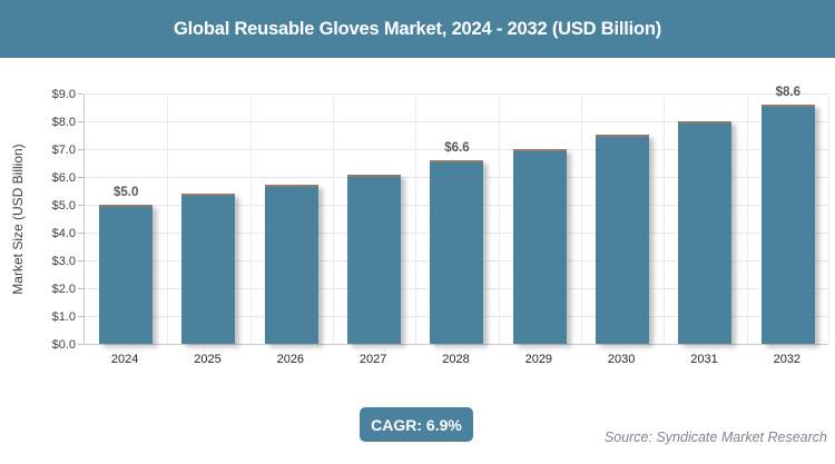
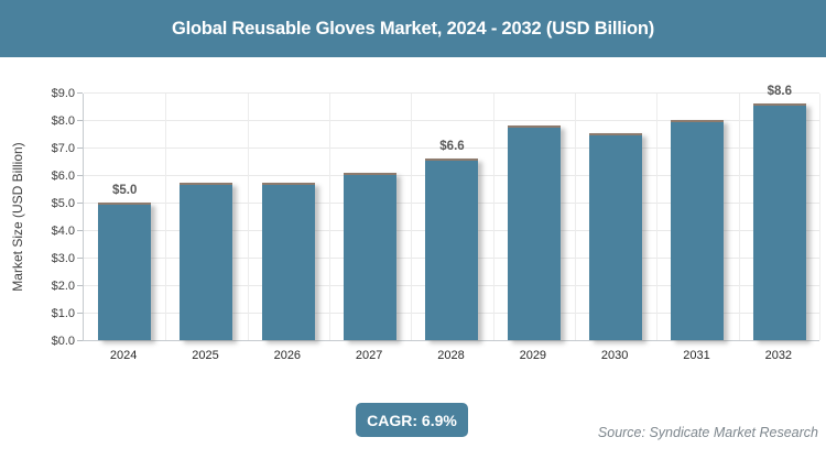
2025: $5.4 -> $5.7
2029: $7.0 -> $7.8
